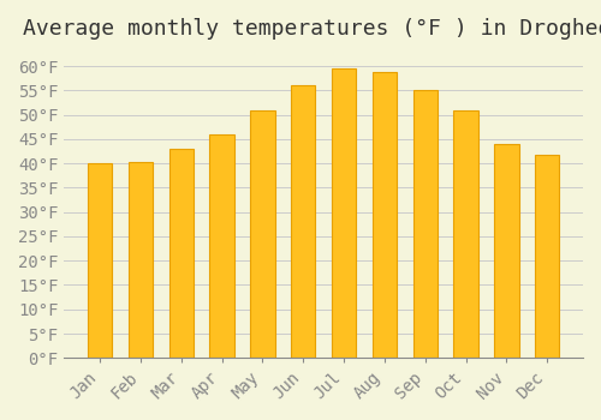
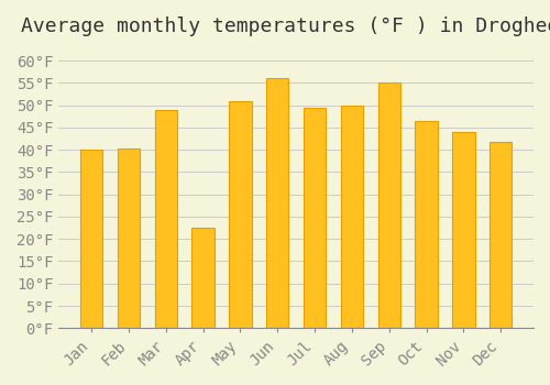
Mar: 43.0°F -> 49.0°F
Apr: 46.0°F -> 22.5°F
Jul: 59.5°F -> 49.5°F
Aug: 58.8°F -> 50.0°F
Oct: 50.8°F -> 46.5°F
